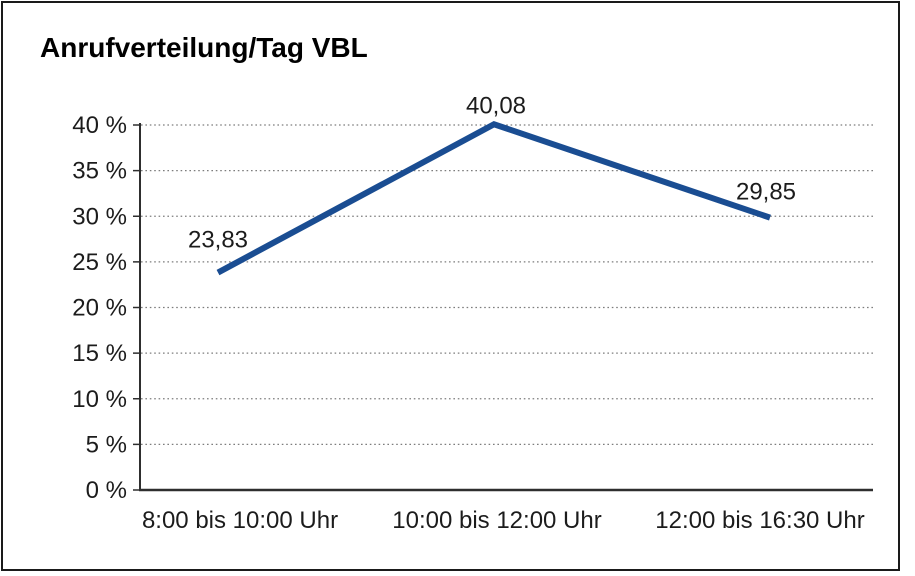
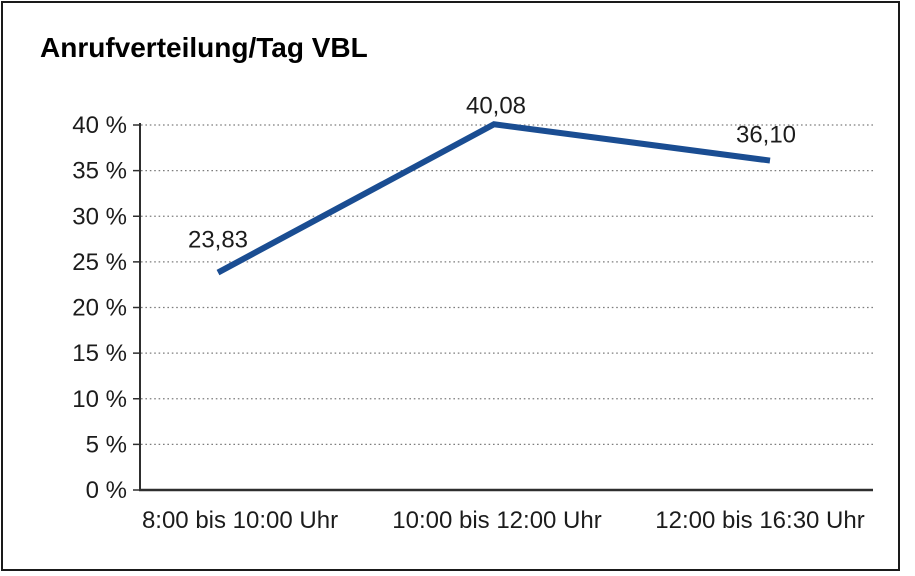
12:00 bis 16:30 Uhr: 29,85 -> 36,10
